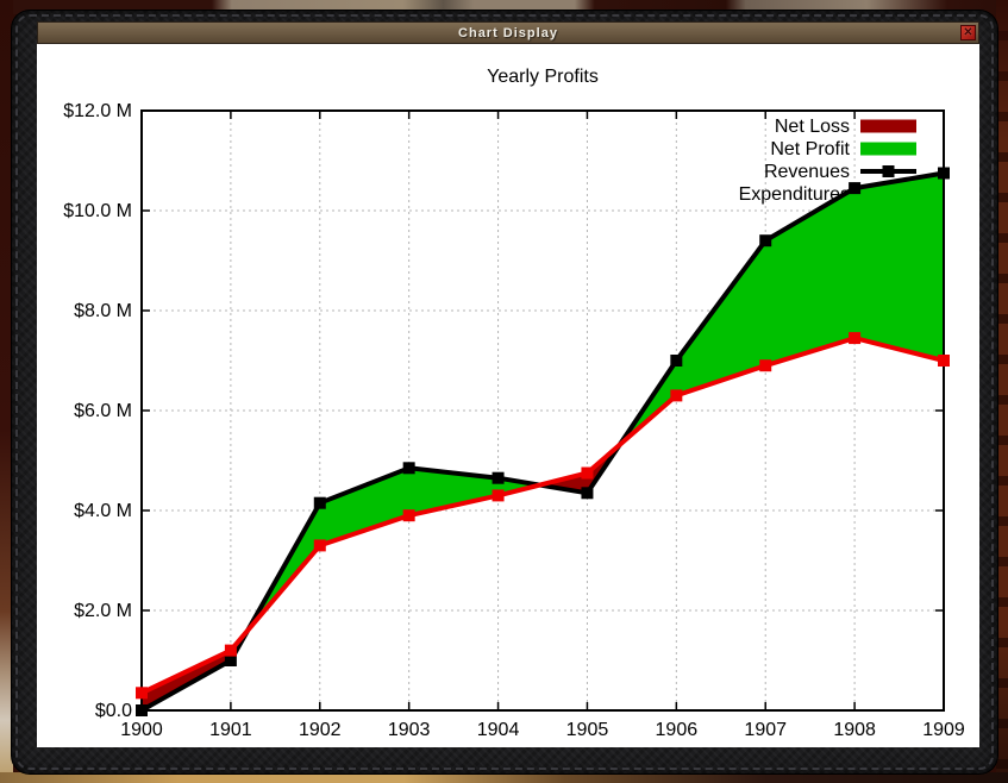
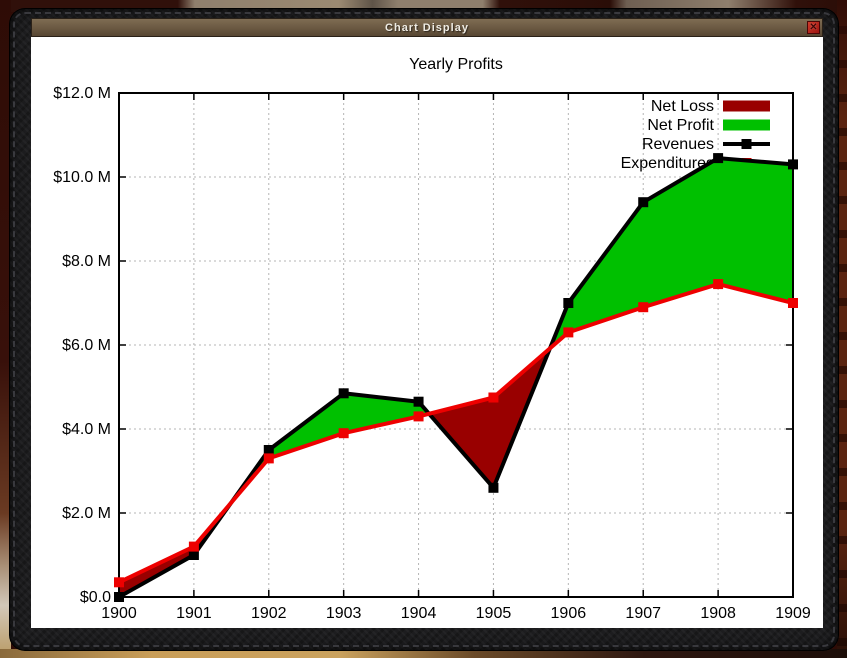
Revenues/1902: $4.2M -> $3.5M
Revenues/1905: $4.3M -> $2.6M
Revenues/1909: $10.8M -> $10.3M
